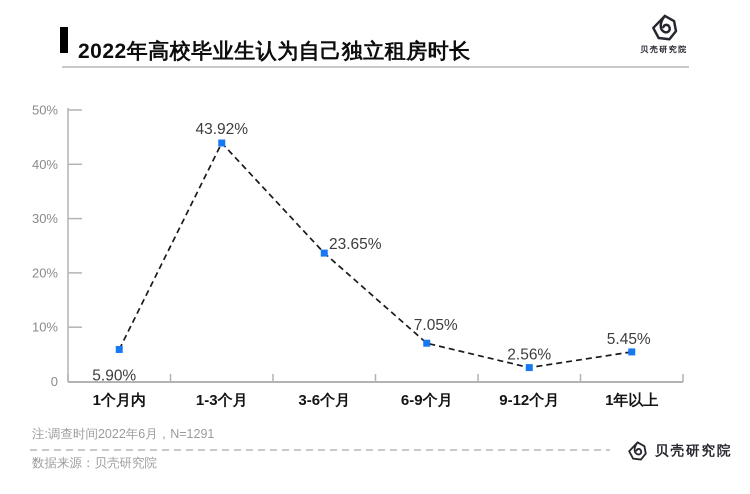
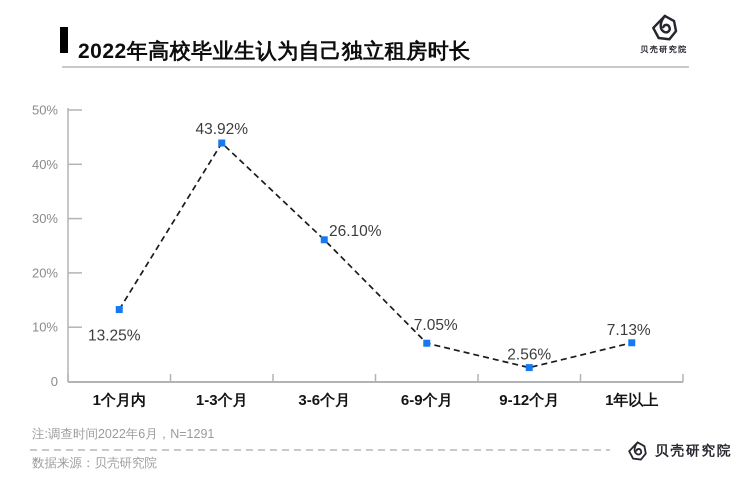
1个月内: 5.90% -> 13.25%
3-6个月: 23.65% -> 26.10%
1年以上: 5.45% -> 7.13%
